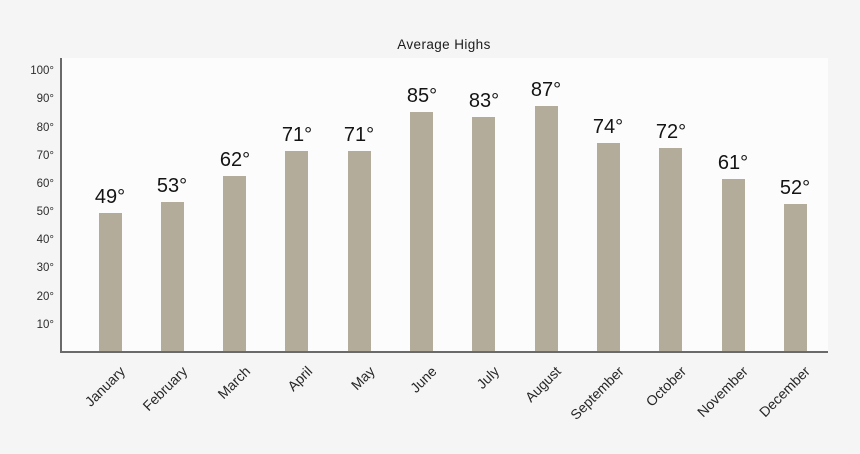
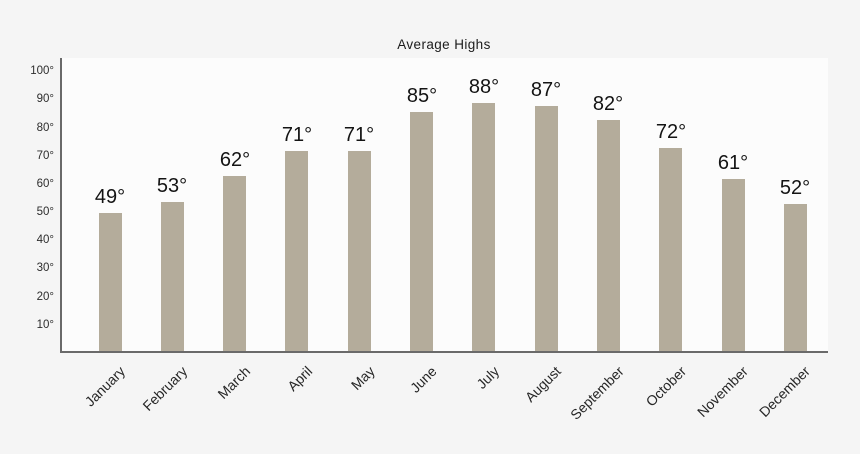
July: 83° -> 88°
September: 74° -> 82°
